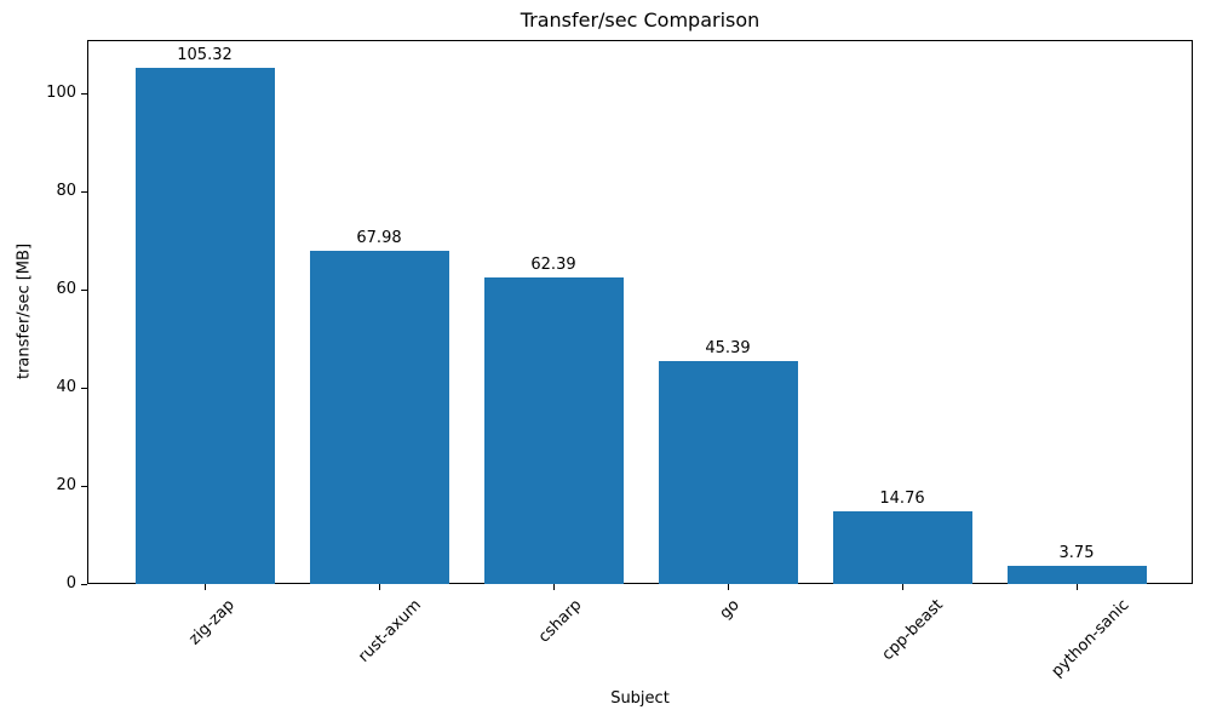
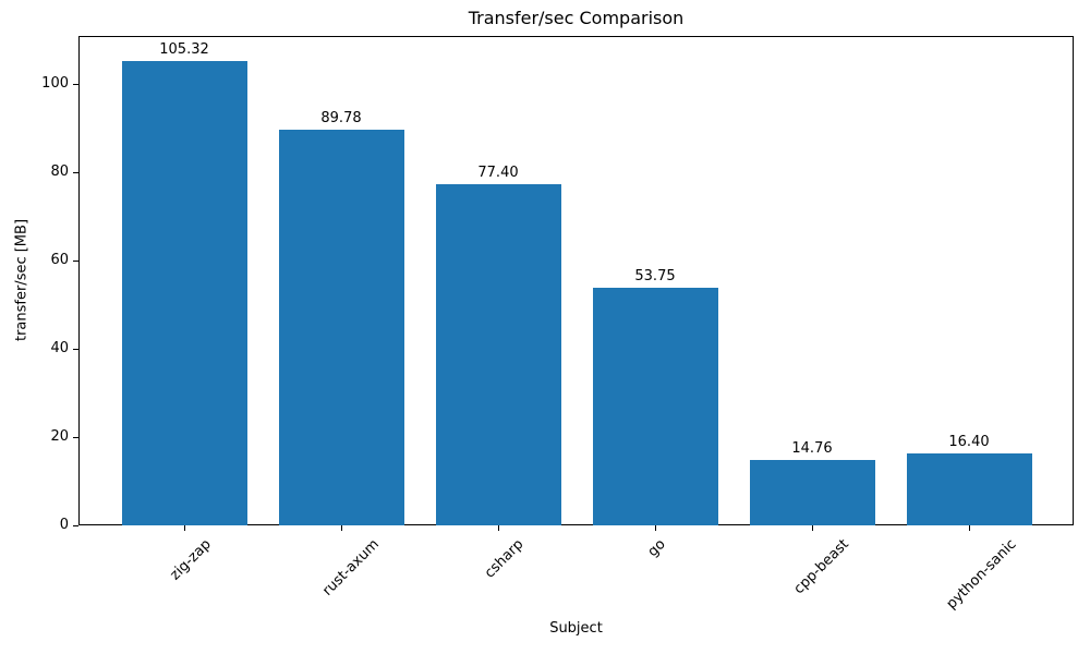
rust-axum: 67.98 -> 89.78
csharp: 62.39 -> 77.40
go: 45.39 -> 53.75
python-sanic: 3.75 -> 16.40
